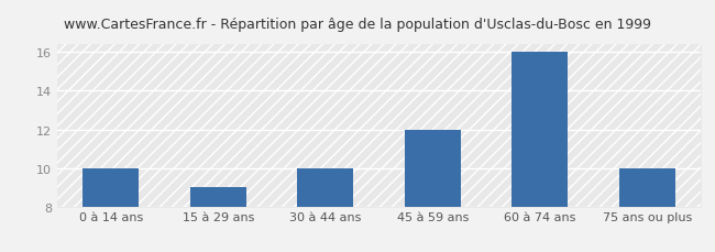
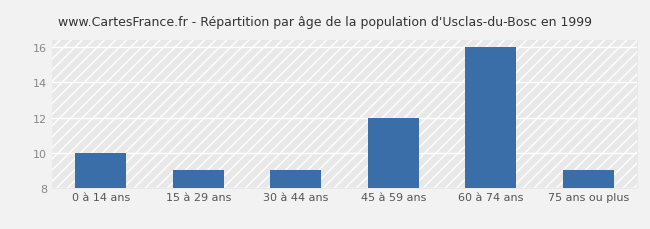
30 à 44 ans: 10 -> 9
75 ans ou plus: 10 -> 9
